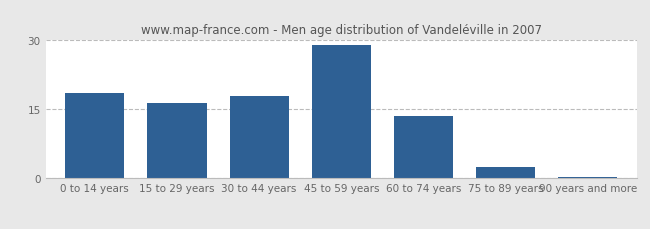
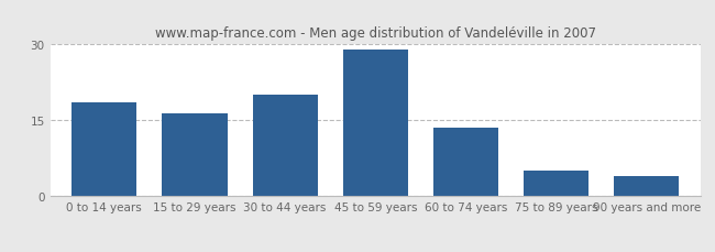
30 to 44 years: 18.0 -> 20.0
75 to 89 years: 2.5 -> 5.0
90 years and more: 0.2 -> 4.0
